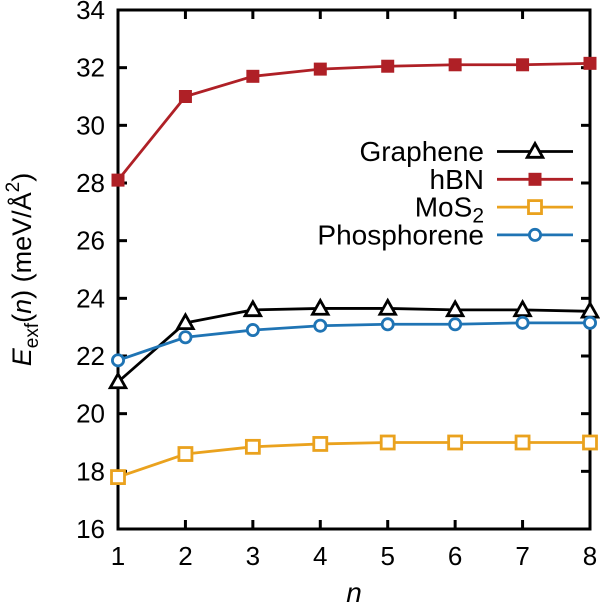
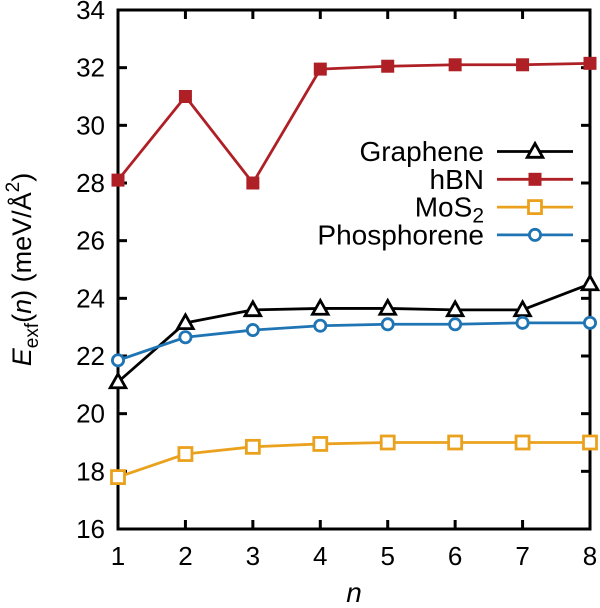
hBN/3: 31.7 -> 28.0
Graphene/8: 23.6 -> 24.5
